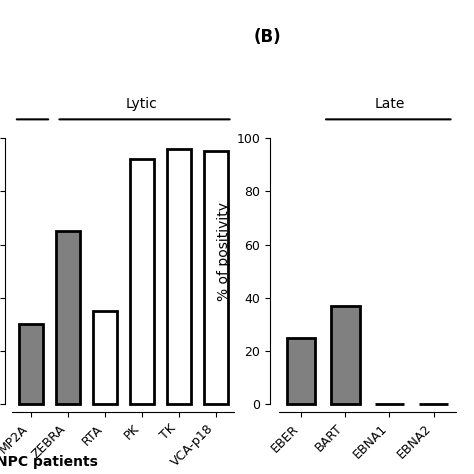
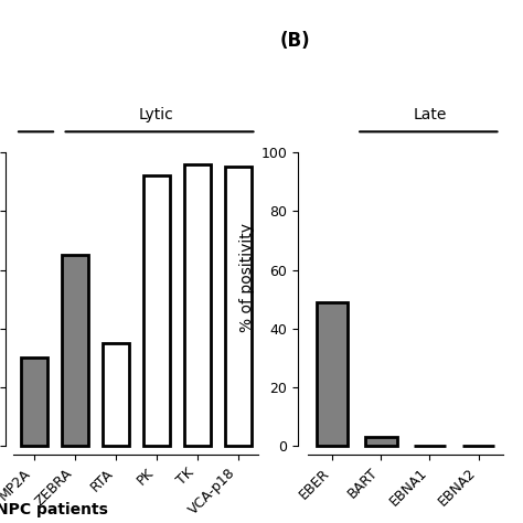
EBER: 25 -> 49
BART: 37 -> 3
